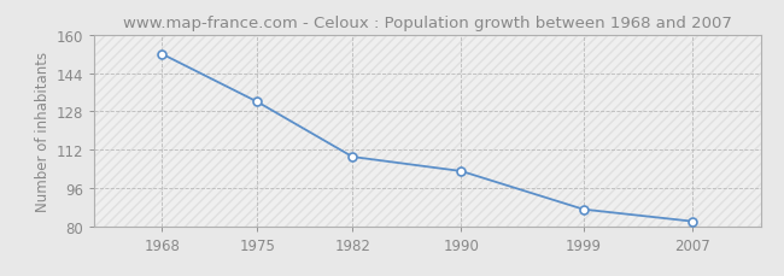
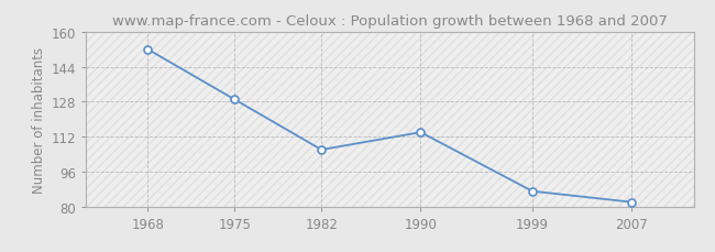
1975: 132 -> 129
1982: 109 -> 106
1990: 103 -> 114
